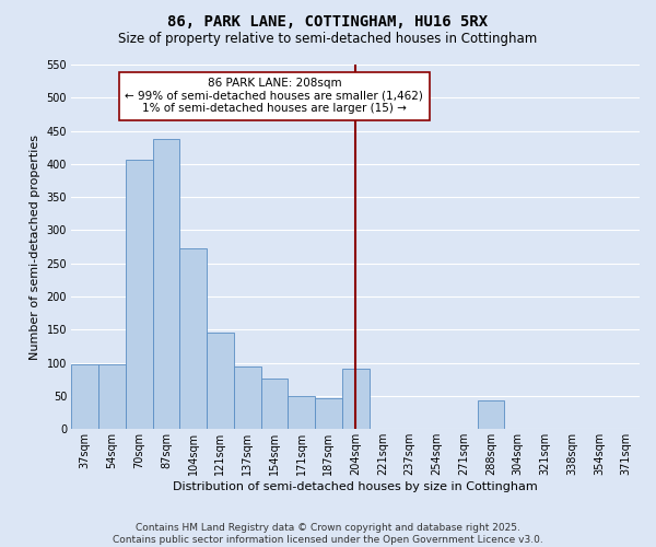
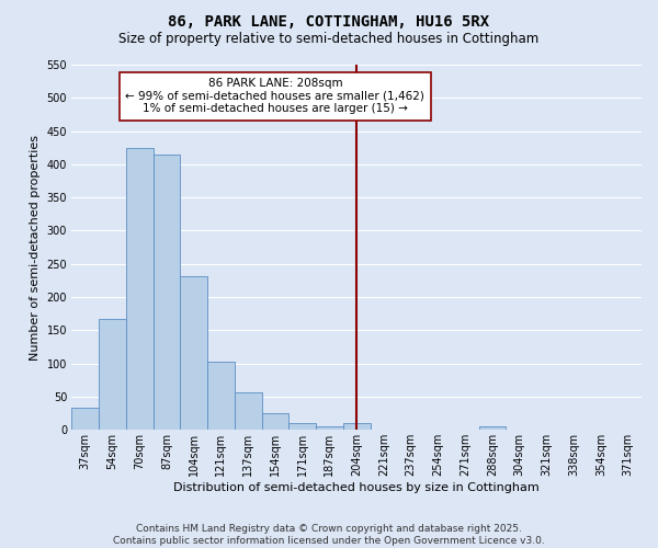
37sqm: 98 -> 33
54sqm: 98 -> 167
70sqm: 406 -> 425
87sqm: 438 -> 415
104sqm: 272 -> 231
121sqm: 146 -> 103
137sqm: 94 -> 57
154sqm: 76 -> 25
171sqm: 50 -> 10
187sqm: 46 -> 5
204sqm: 92 -> 10
288sqm: 44 -> 5
